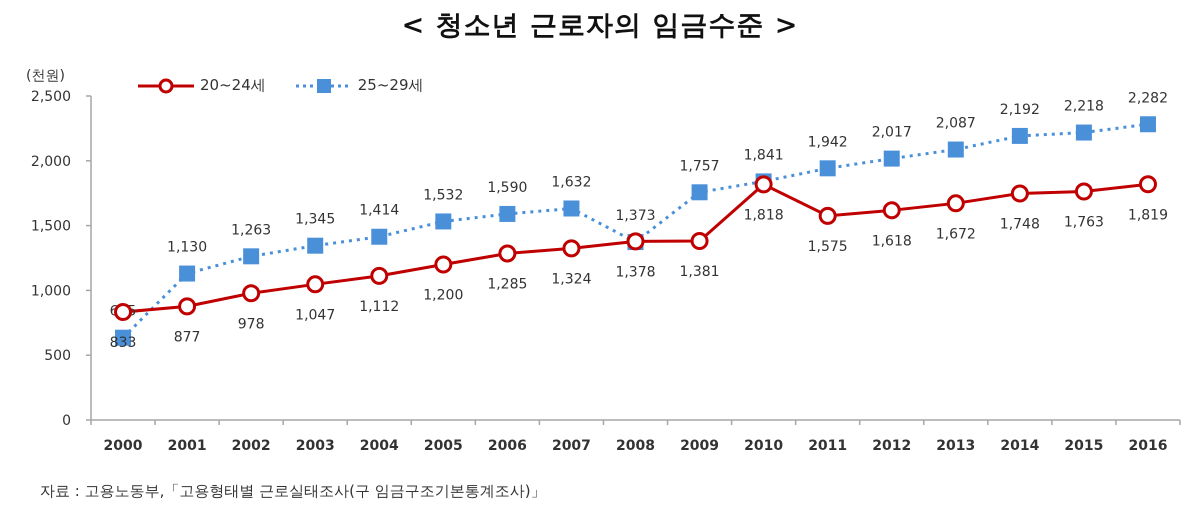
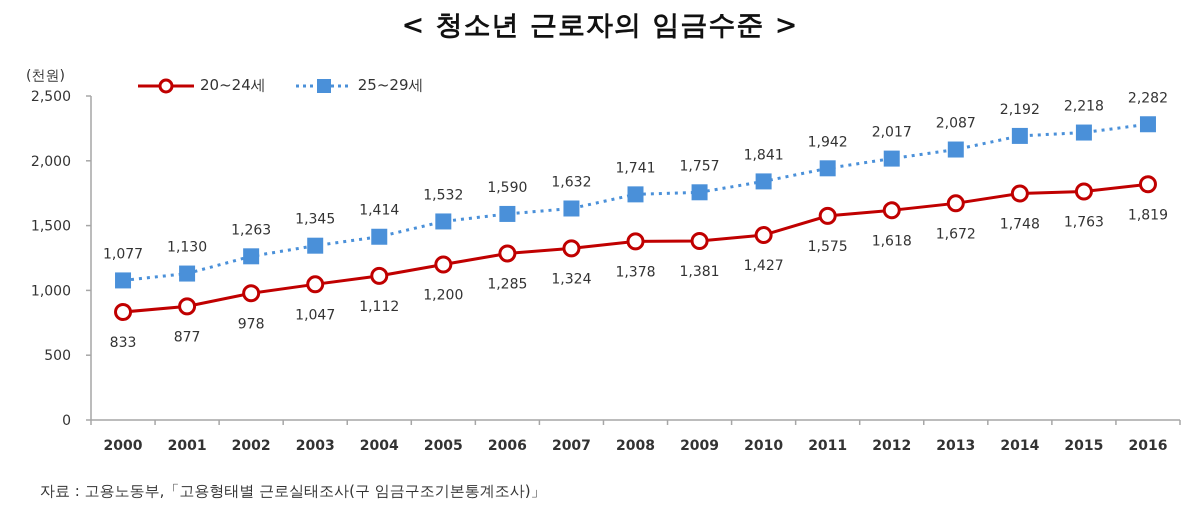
25~29세/2000: 635 -> 1,077
25~29세/2008: 1,373 -> 1,741
20~24세/2010: 1,818 -> 1,427
